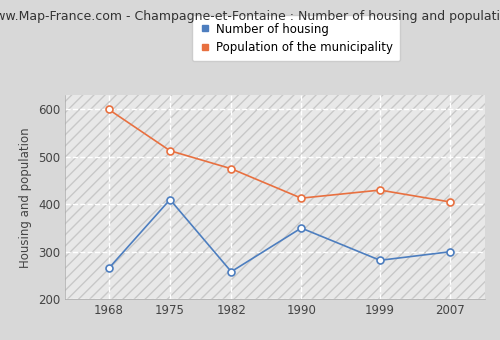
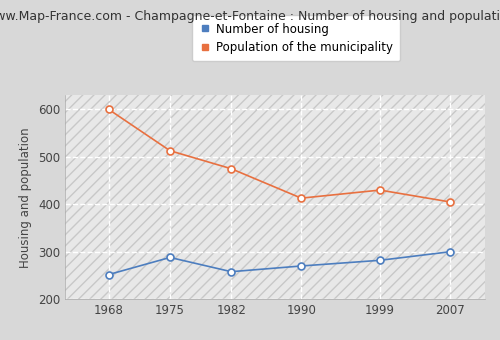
Number of housing/1968: 265 -> 252
Number of housing/1975: 410 -> 288
Number of housing/1990: 350 -> 270
